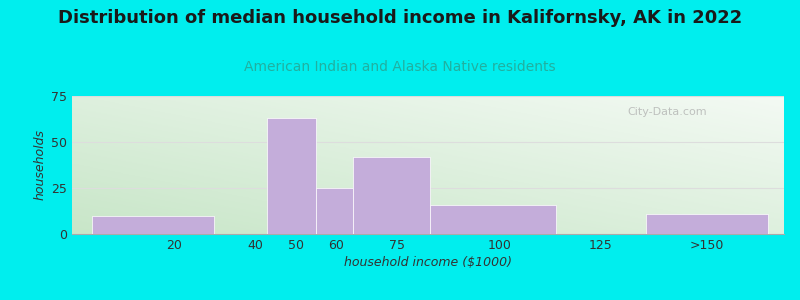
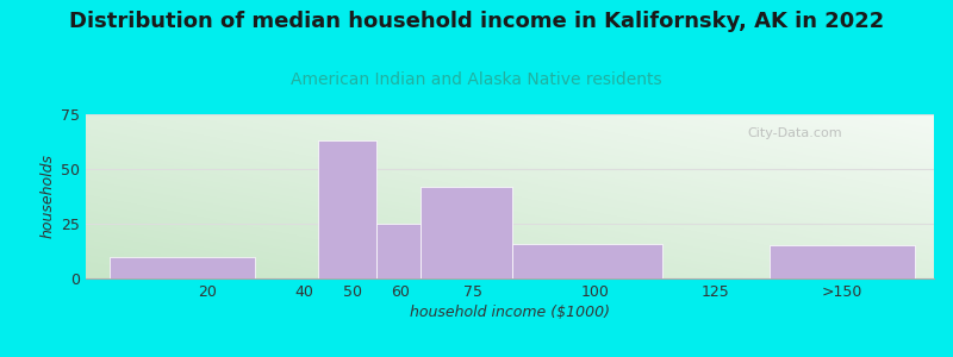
>150: 11 -> 15
